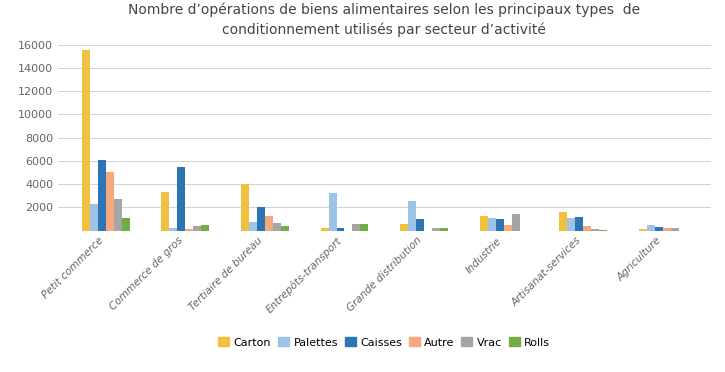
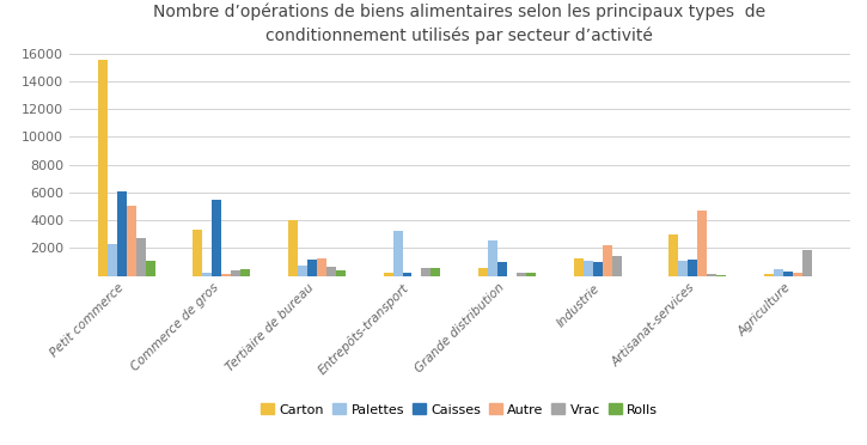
Caisses/Tertiaire de bureau: 2000 -> 1200
Autre/Industrie: 500 -> 2200
Carton/Artisanat-services: 1600 -> 3000
Autre/Artisanat-services: 400 -> 4700
Vrac/Agriculture: 200 -> 1900
